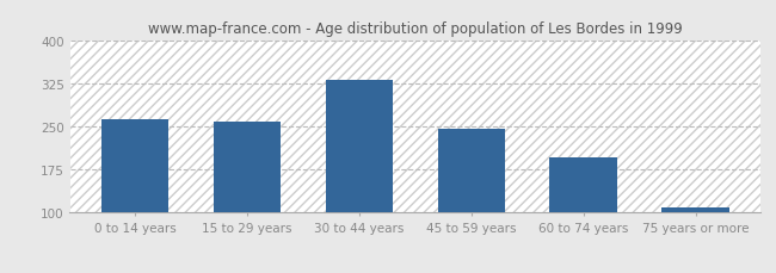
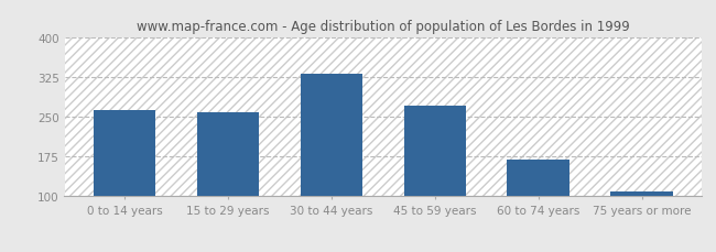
45 to 59 years: 246 -> 270
60 to 74 years: 197 -> 170
